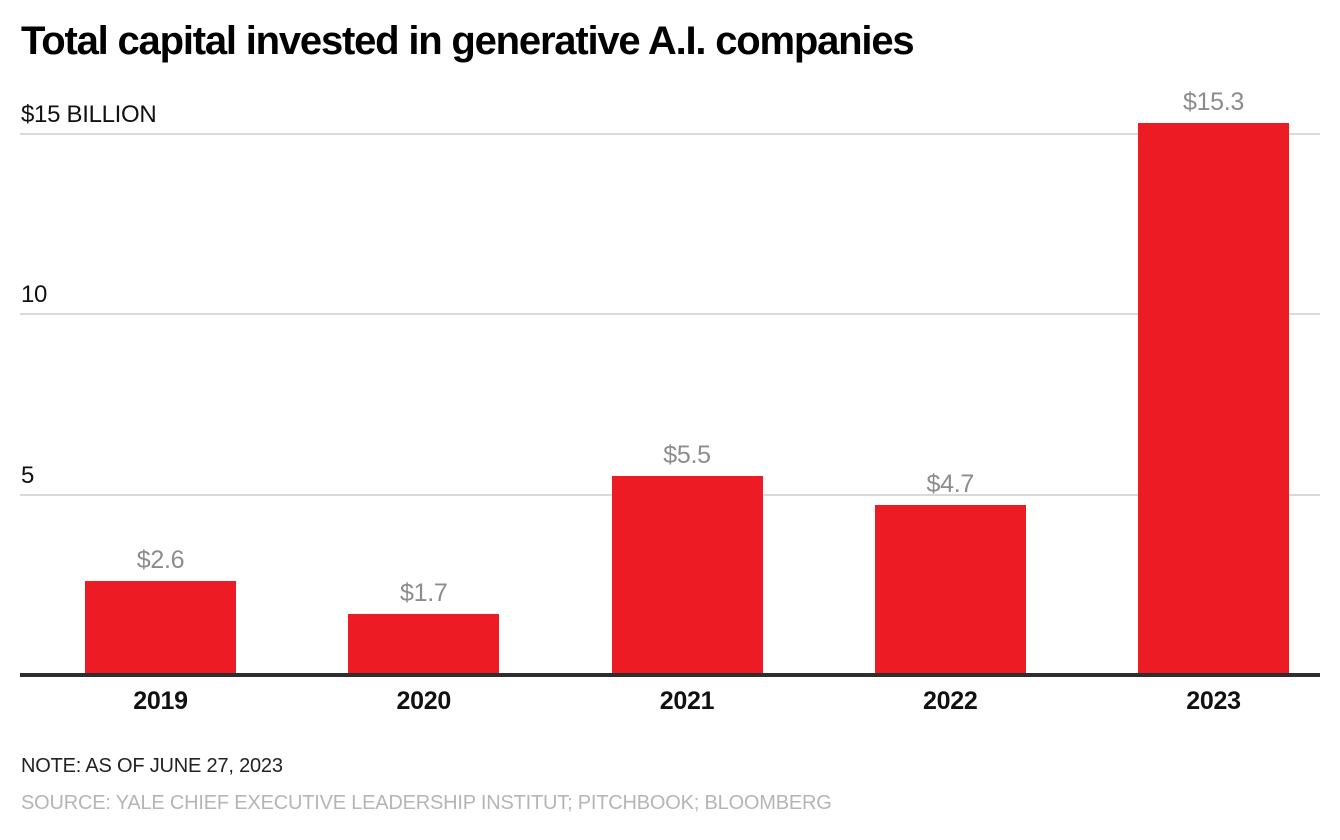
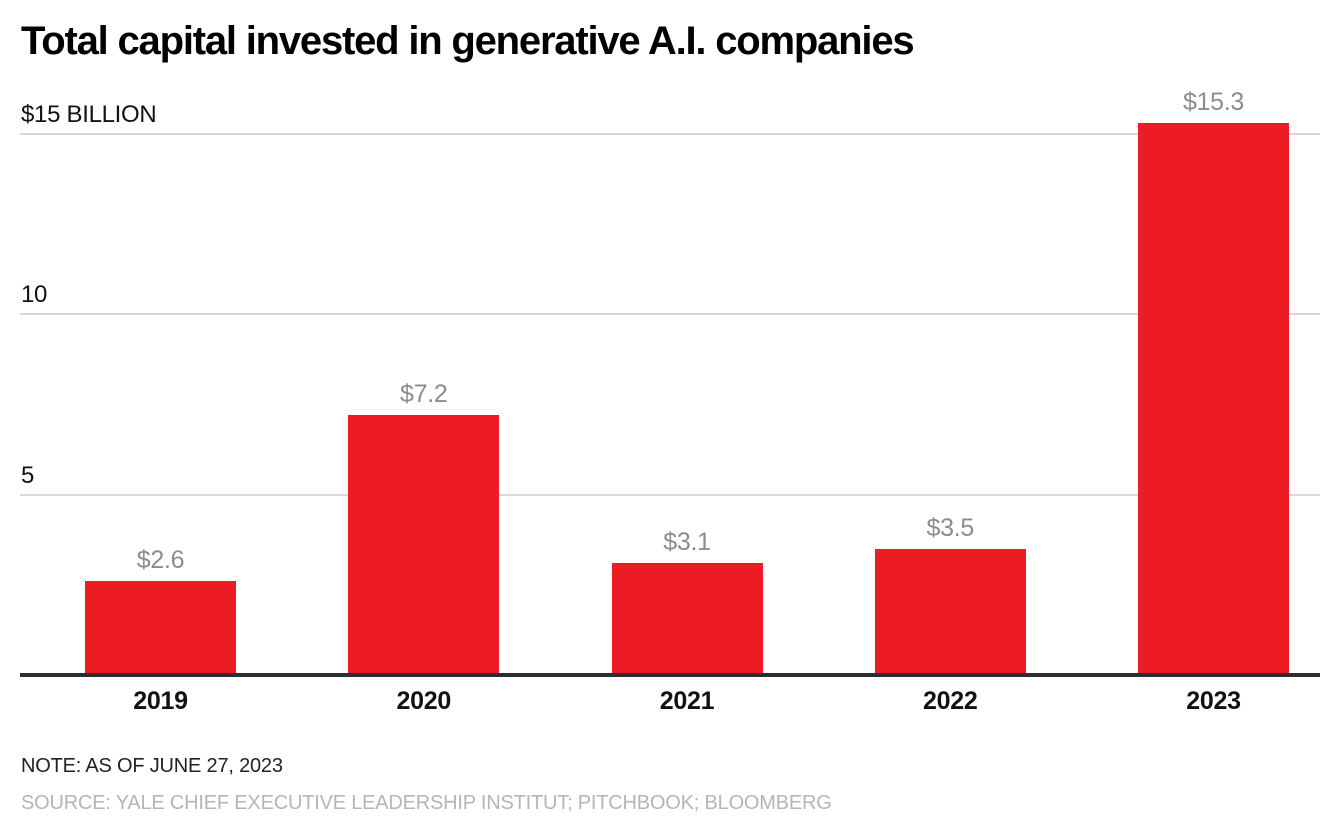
2020: $1.7 -> $7.2
2021: $5.5 -> $3.1
2022: $4.7 -> $3.5
